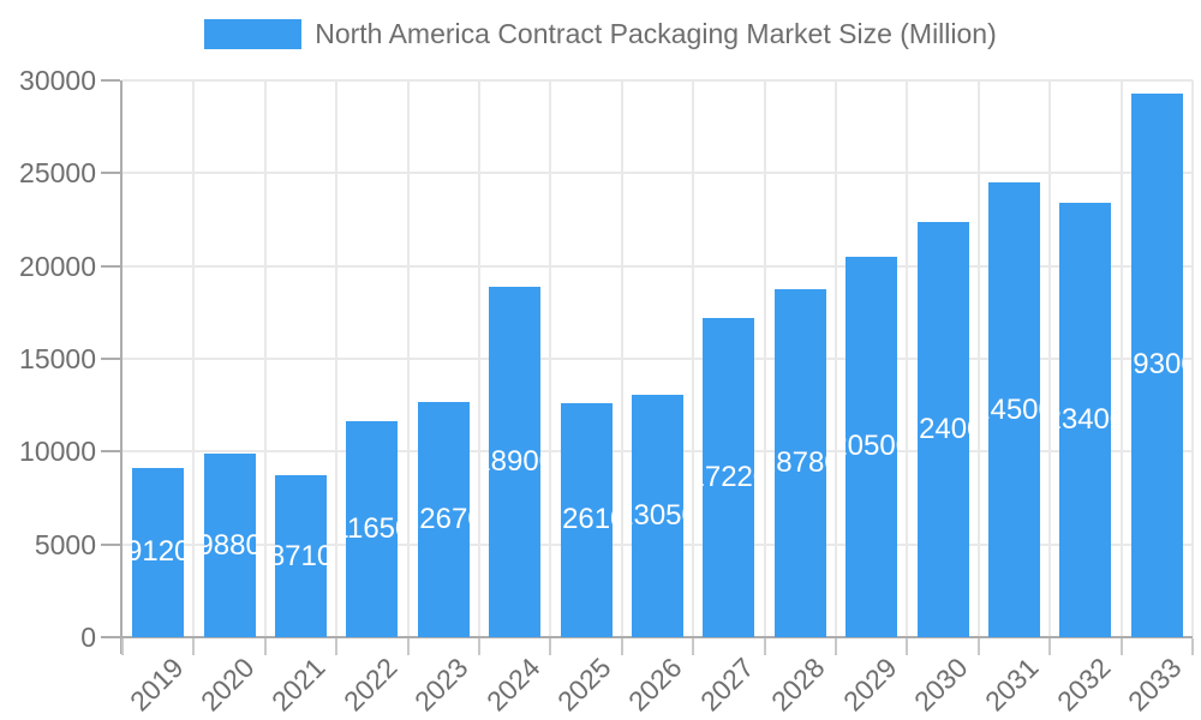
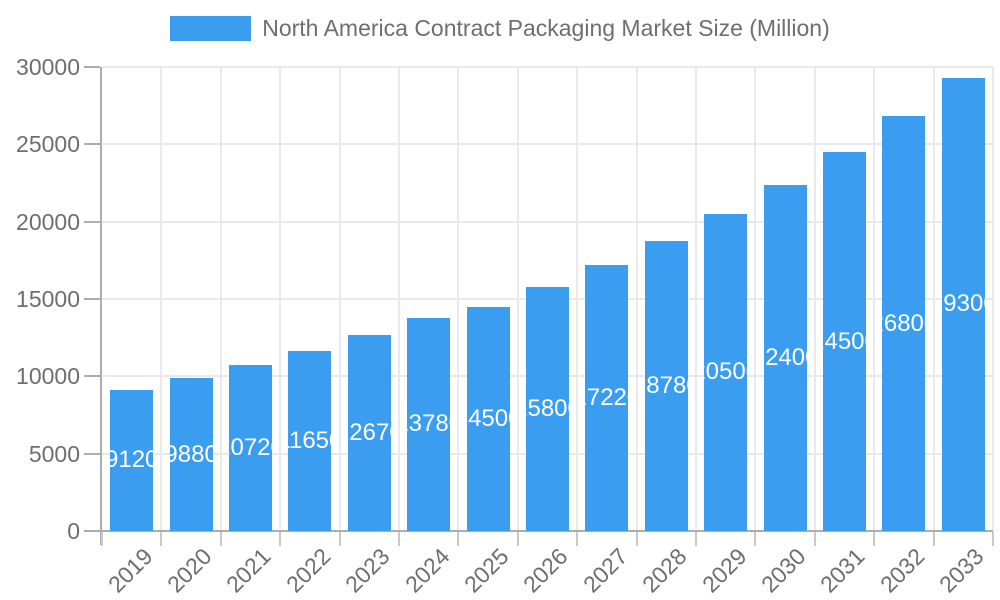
2021: 8710 -> 10720
2024: 18900 -> 13780
2025: 12610 -> 14500
2026: 13050 -> 15800
2032: 23400 -> 26800
